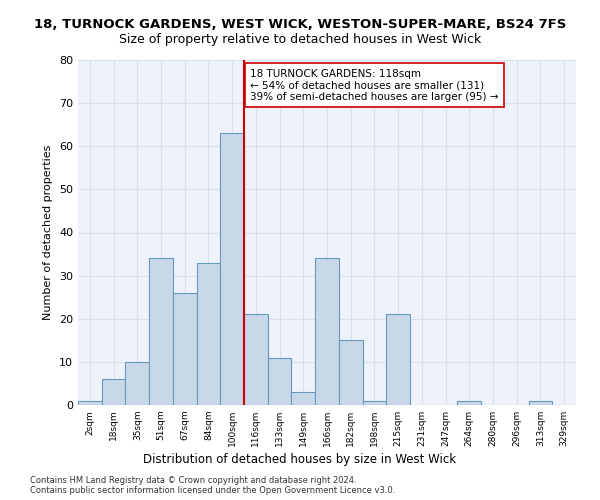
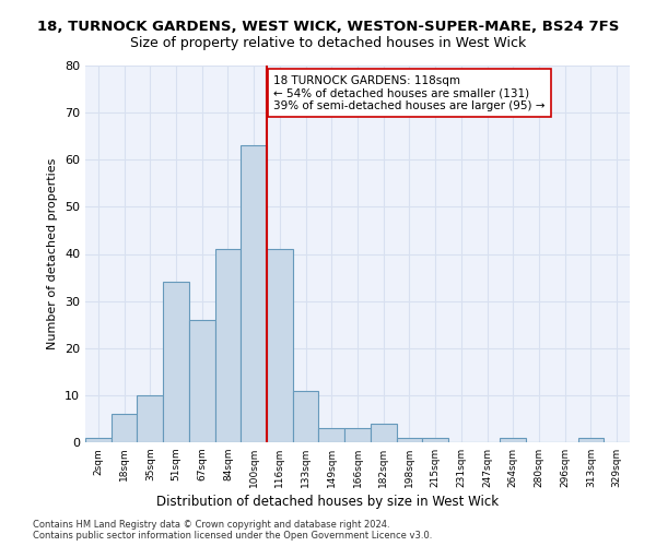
84sqm: 33 -> 41
116sqm: 21 -> 41
166sqm: 34 -> 3
182sqm: 15 -> 4
215sqm: 21 -> 1
